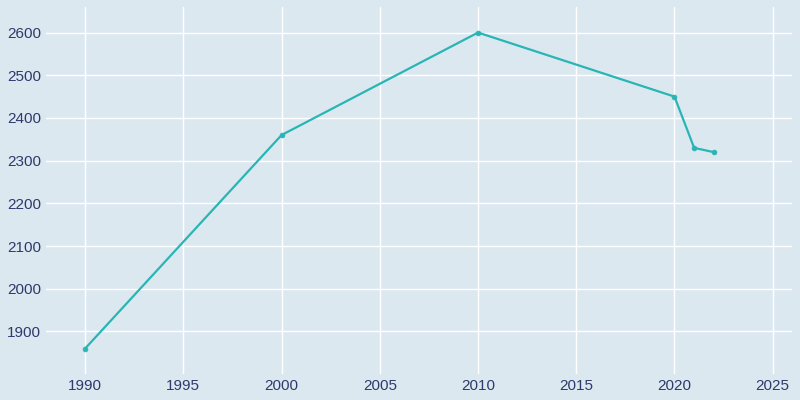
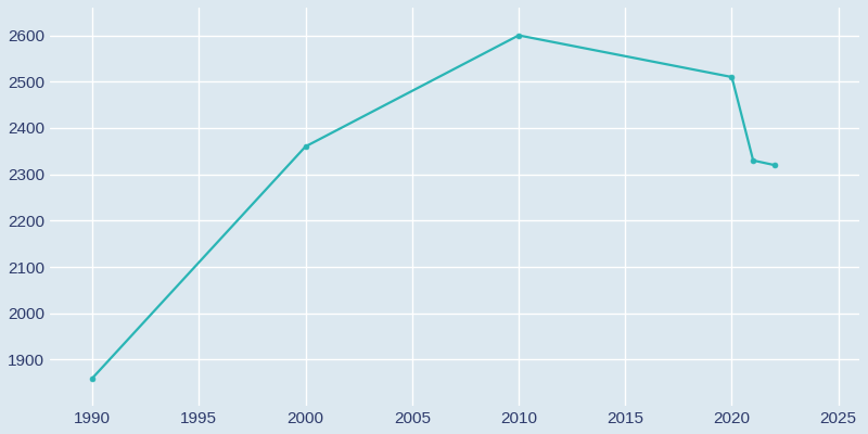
2020: 2450 -> 2510
